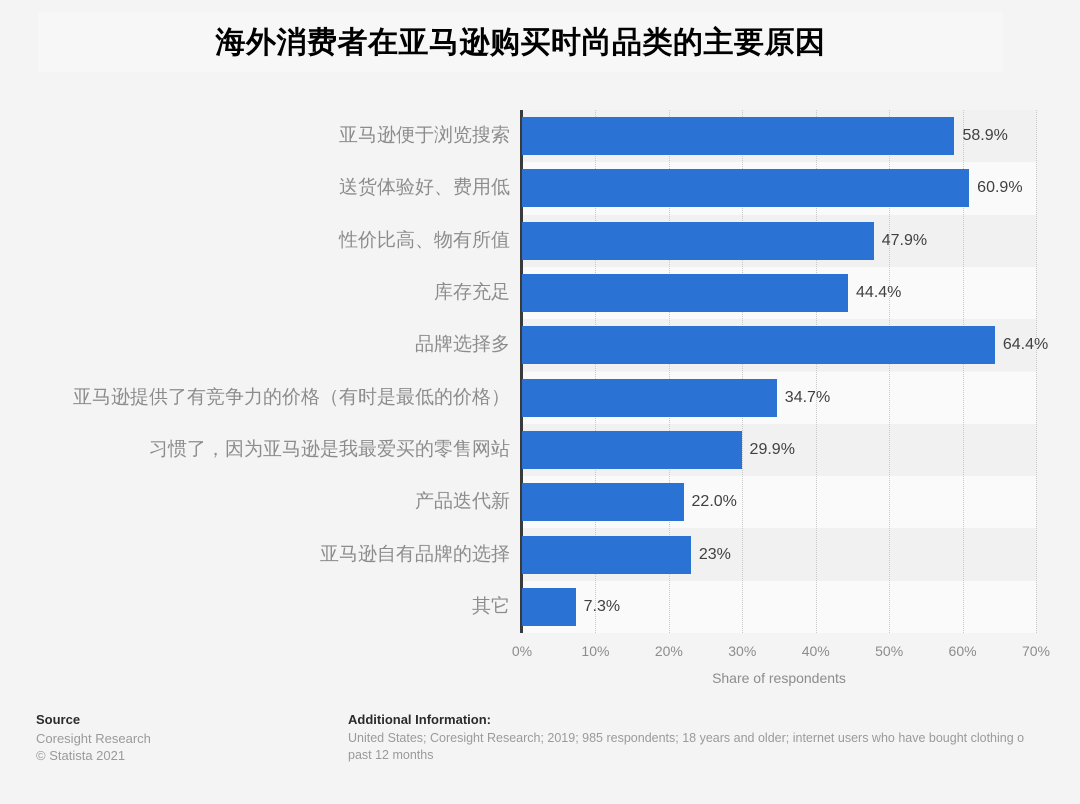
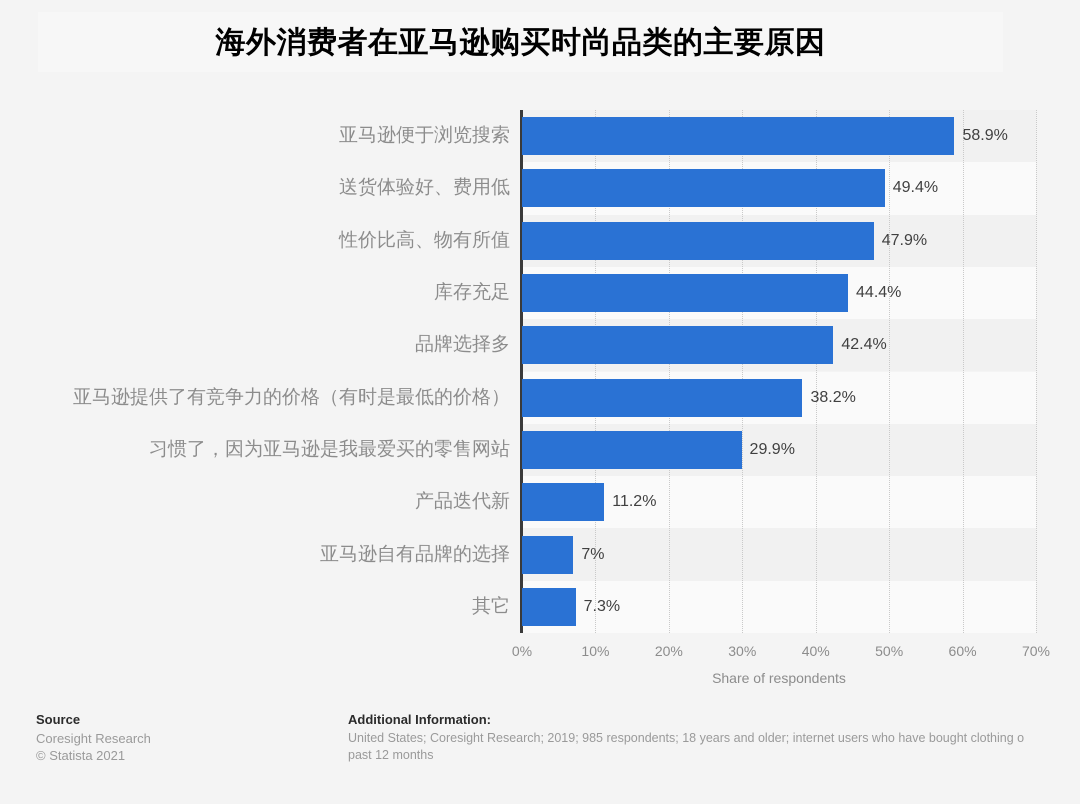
送货体验好、费用低: 60.9% -> 49.4%
品牌选择多: 64.4% -> 42.4%
亚马逊提供了有竞争力的价格（有时是最低的价格）: 34.7% -> 38.2%
产品迭代新: 22.0% -> 11.2%
亚马逊自有品牌的选择: 23% -> 7%
